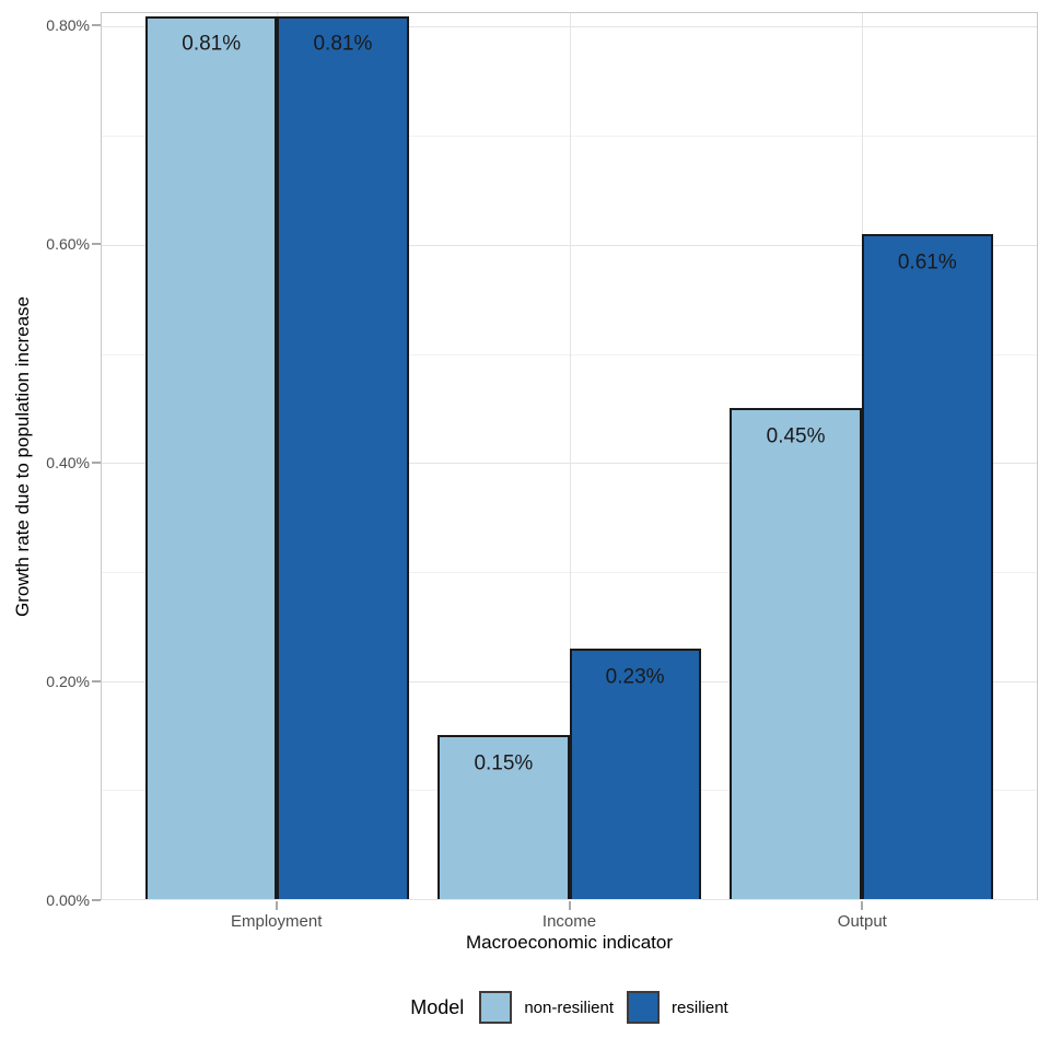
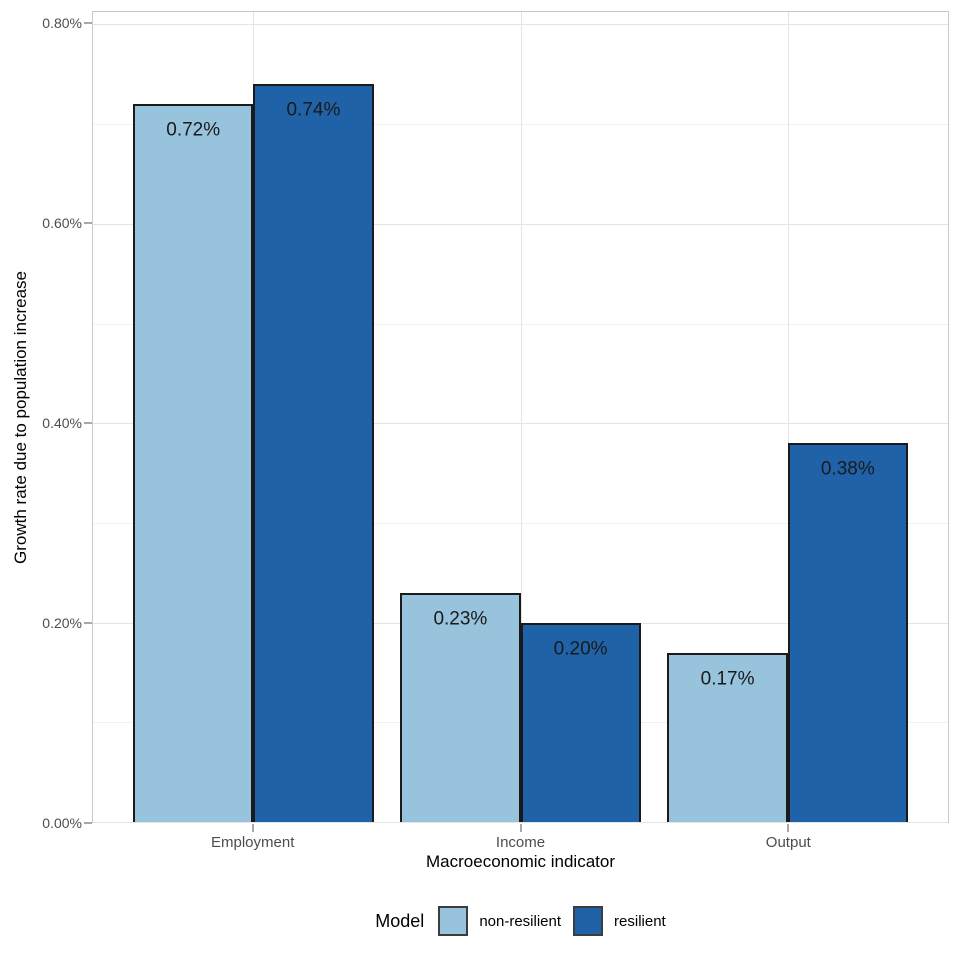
non-resilient/Employment: 0.81% -> 0.72%
resilient/Employment: 0.81% -> 0.74%
non-resilient/Income: 0.15% -> 0.23%
resilient/Income: 0.23% -> 0.20%
non-resilient/Output: 0.45% -> 0.17%
resilient/Output: 0.61% -> 0.38%
